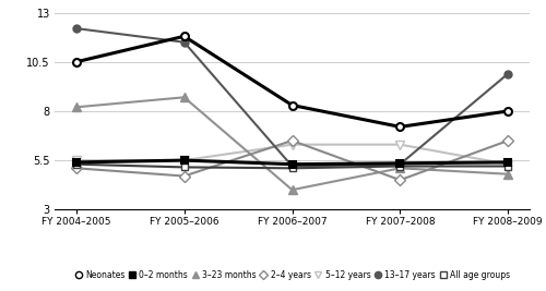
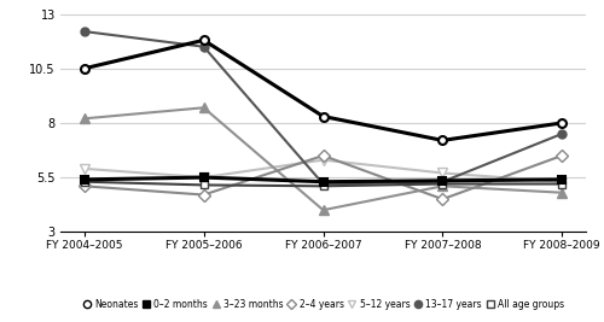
5–12 years/FY 2004–2005: 5.5 -> 5.9
5–12 years/FY 2007–2008: 6.3 -> 5.7
13–17 years/FY 2008–2009: 9.9 -> 7.5
